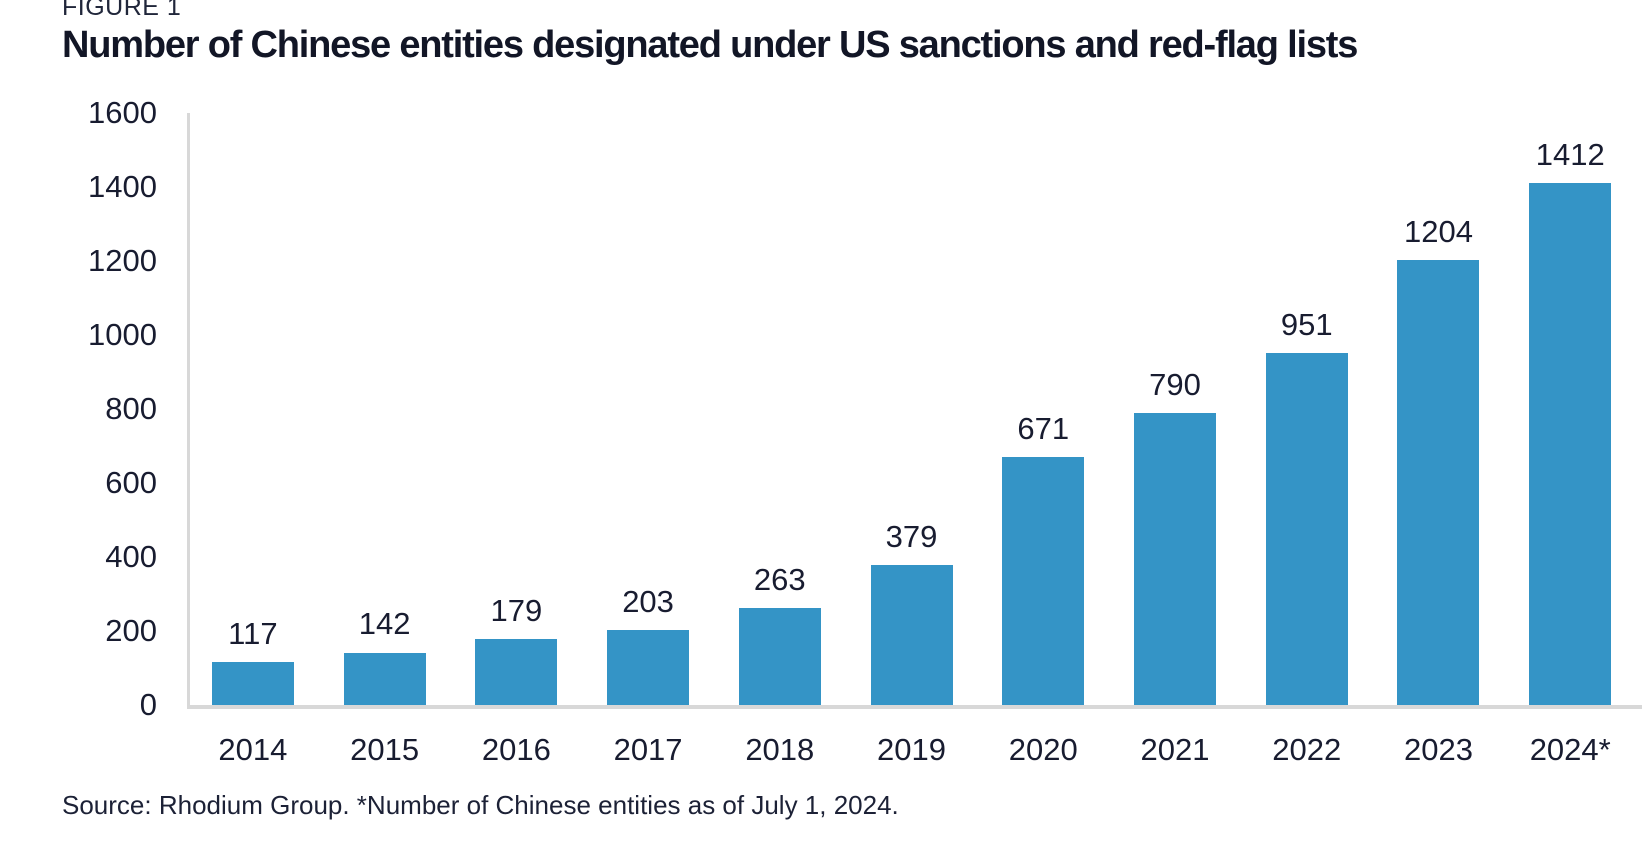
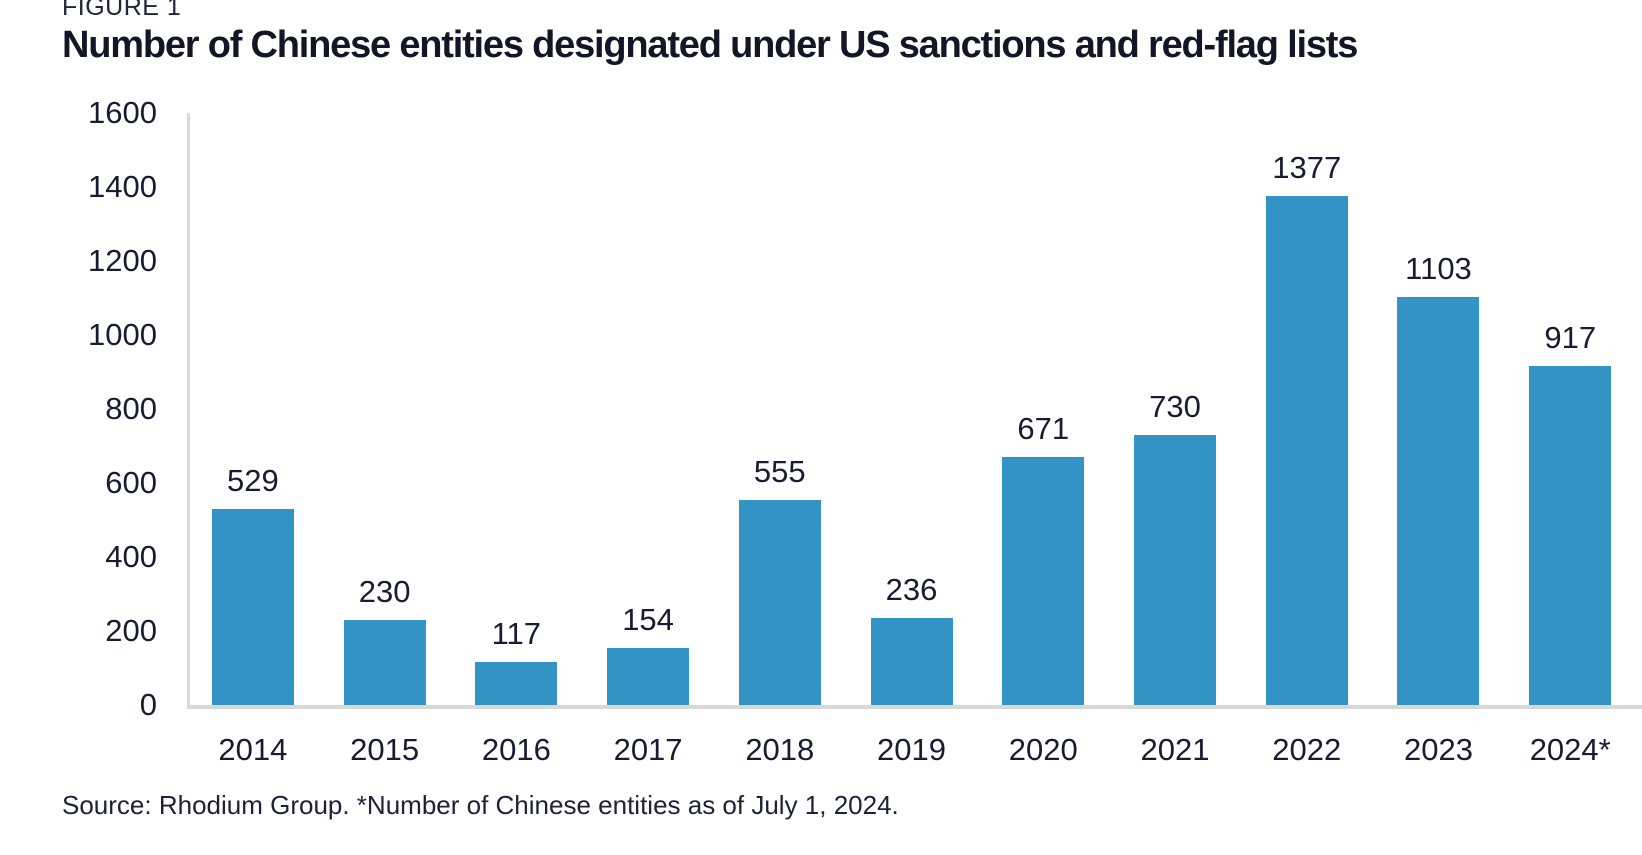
2014: 117 -> 529
2015: 142 -> 230
2016: 179 -> 117
2017: 203 -> 154
2018: 263 -> 555
2019: 379 -> 236
2021: 790 -> 730
2022: 951 -> 1377
2023: 1204 -> 1103
2024*: 1412 -> 917
